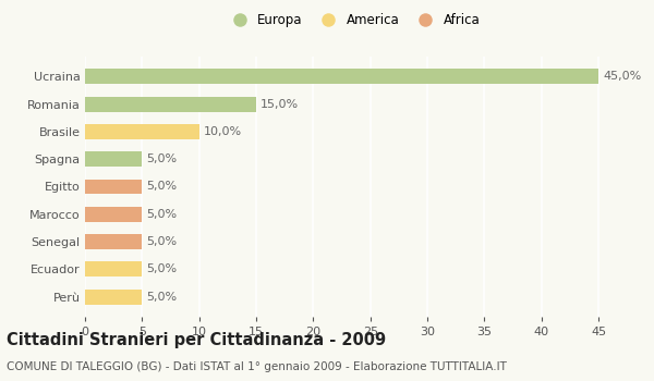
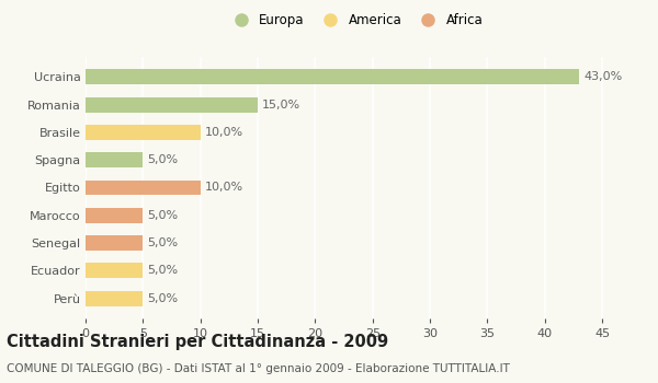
Ucraina: 45,0% -> 43,0%
Egitto: 5,0% -> 10,0%
